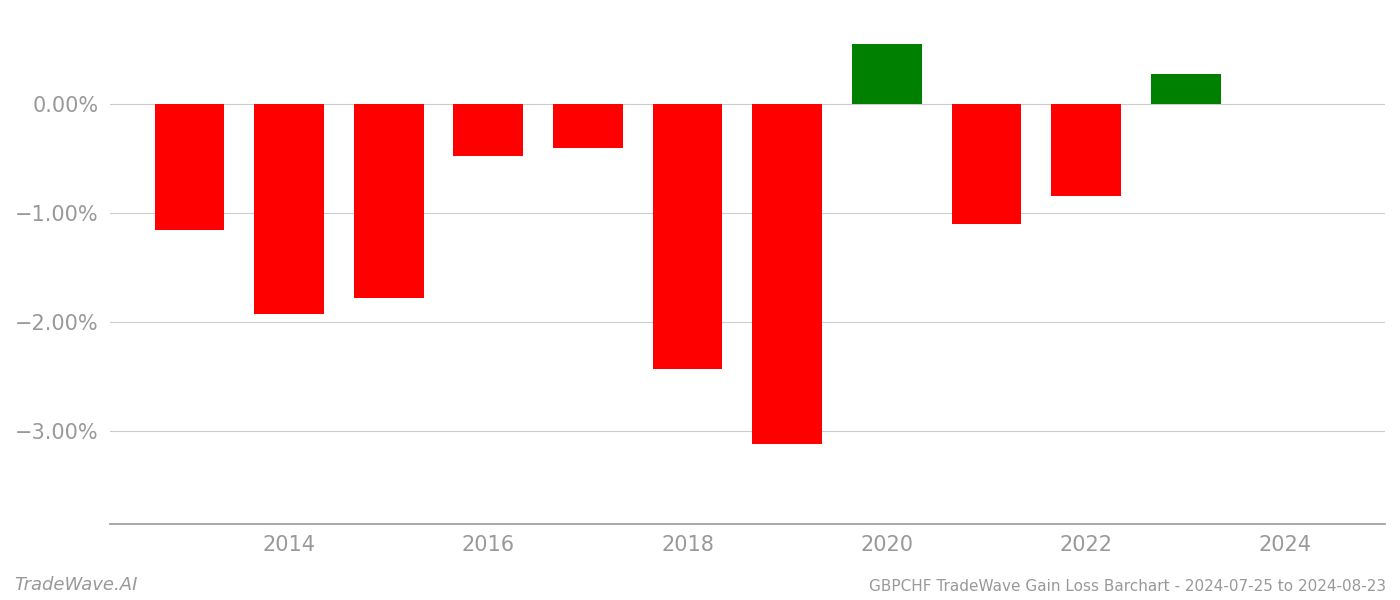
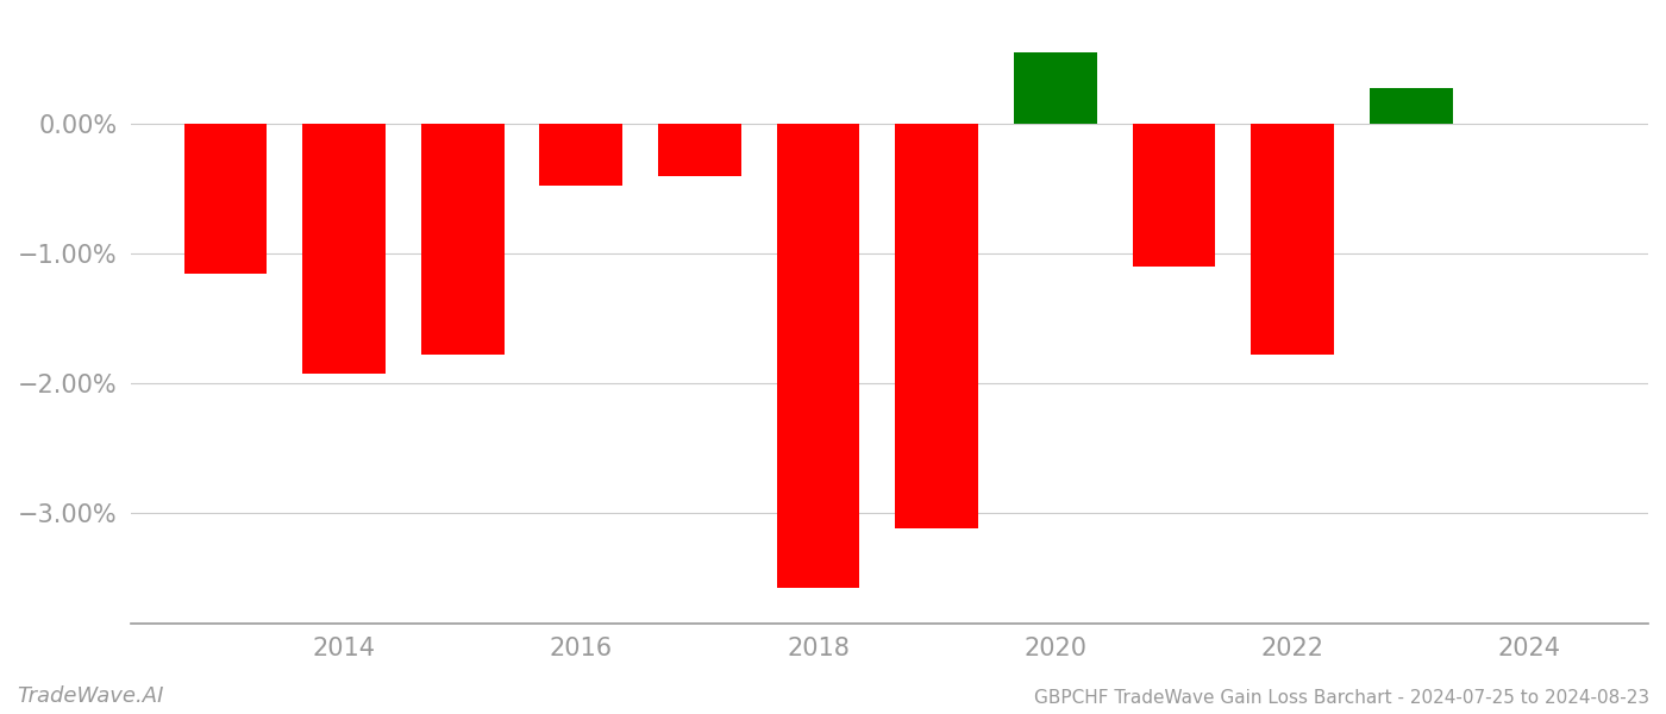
2018: -2.43% -> -3.58%
2022: -0.84% -> -1.78%
